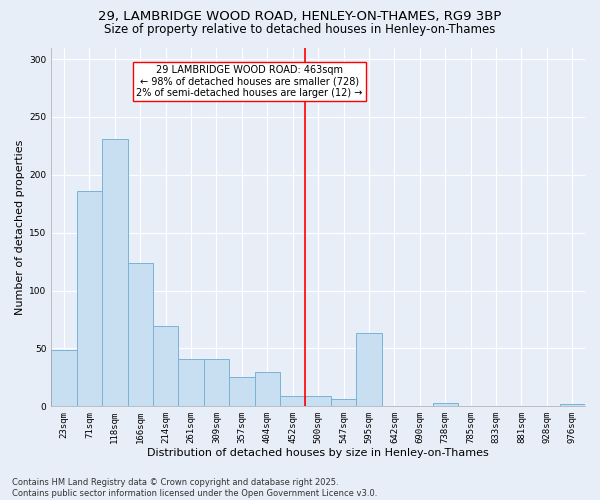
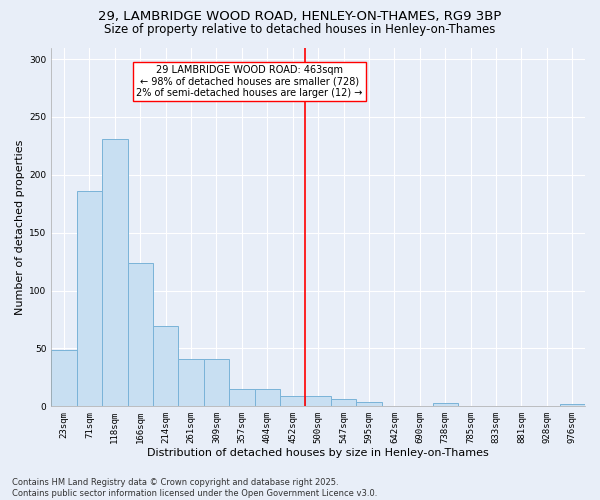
357sqm: 25 -> 15
404sqm: 30 -> 15
595sqm: 63 -> 4
